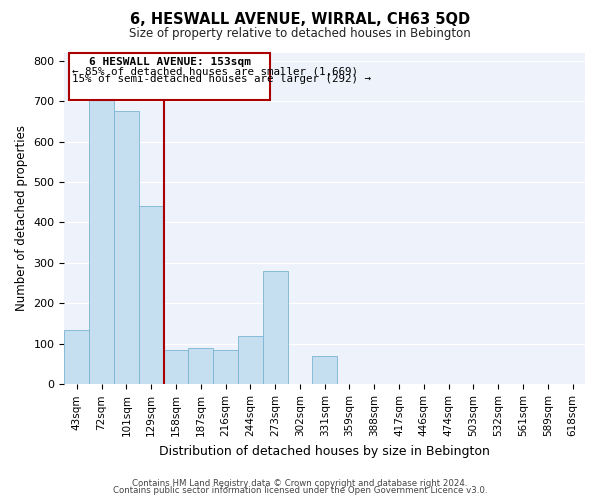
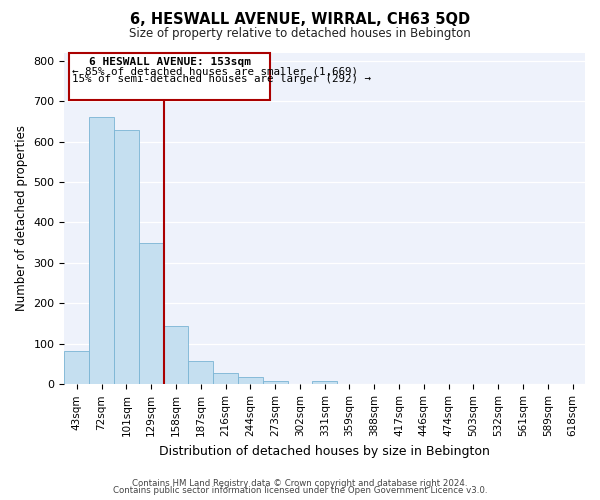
43sqm: 135 -> 82
72sqm: 705 -> 660
101sqm: 675 -> 628
129sqm: 440 -> 348
158sqm: 85 -> 145
187sqm: 90 -> 57
216sqm: 85 -> 27
244sqm: 120 -> 18
273sqm: 280 -> 8
331sqm: 70 -> 7
